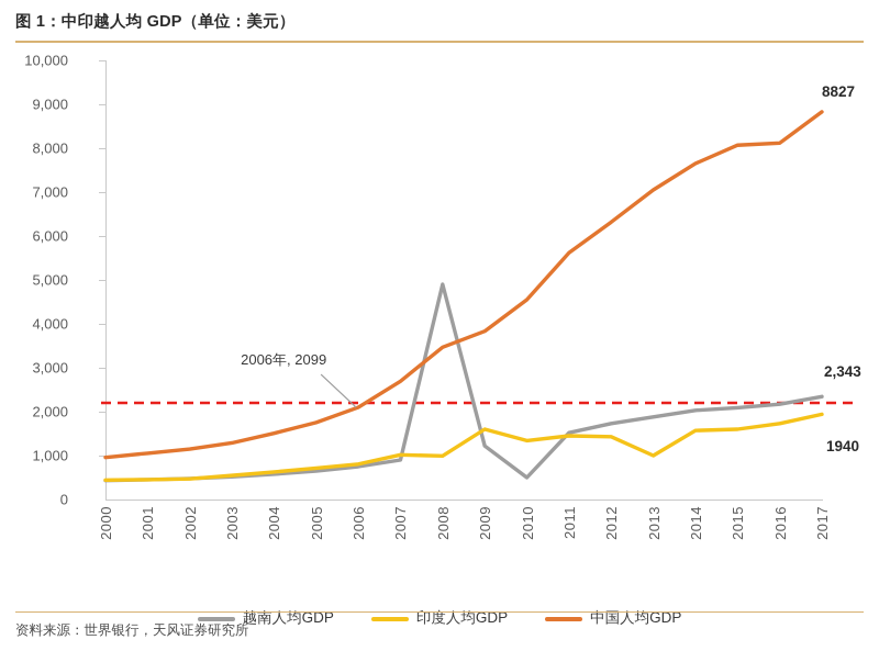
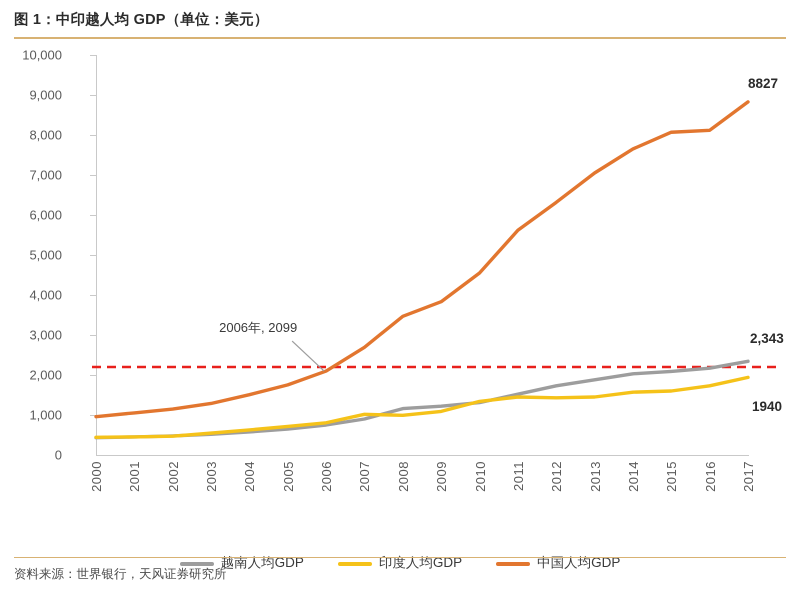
越南人均GDP/2008: 4900 -> 1200
印度人均GDP/2009: 1600 -> 1100
越南人均GDP/2010: 500 -> 1300
印度人均GDP/2013: 1000 -> 1400
